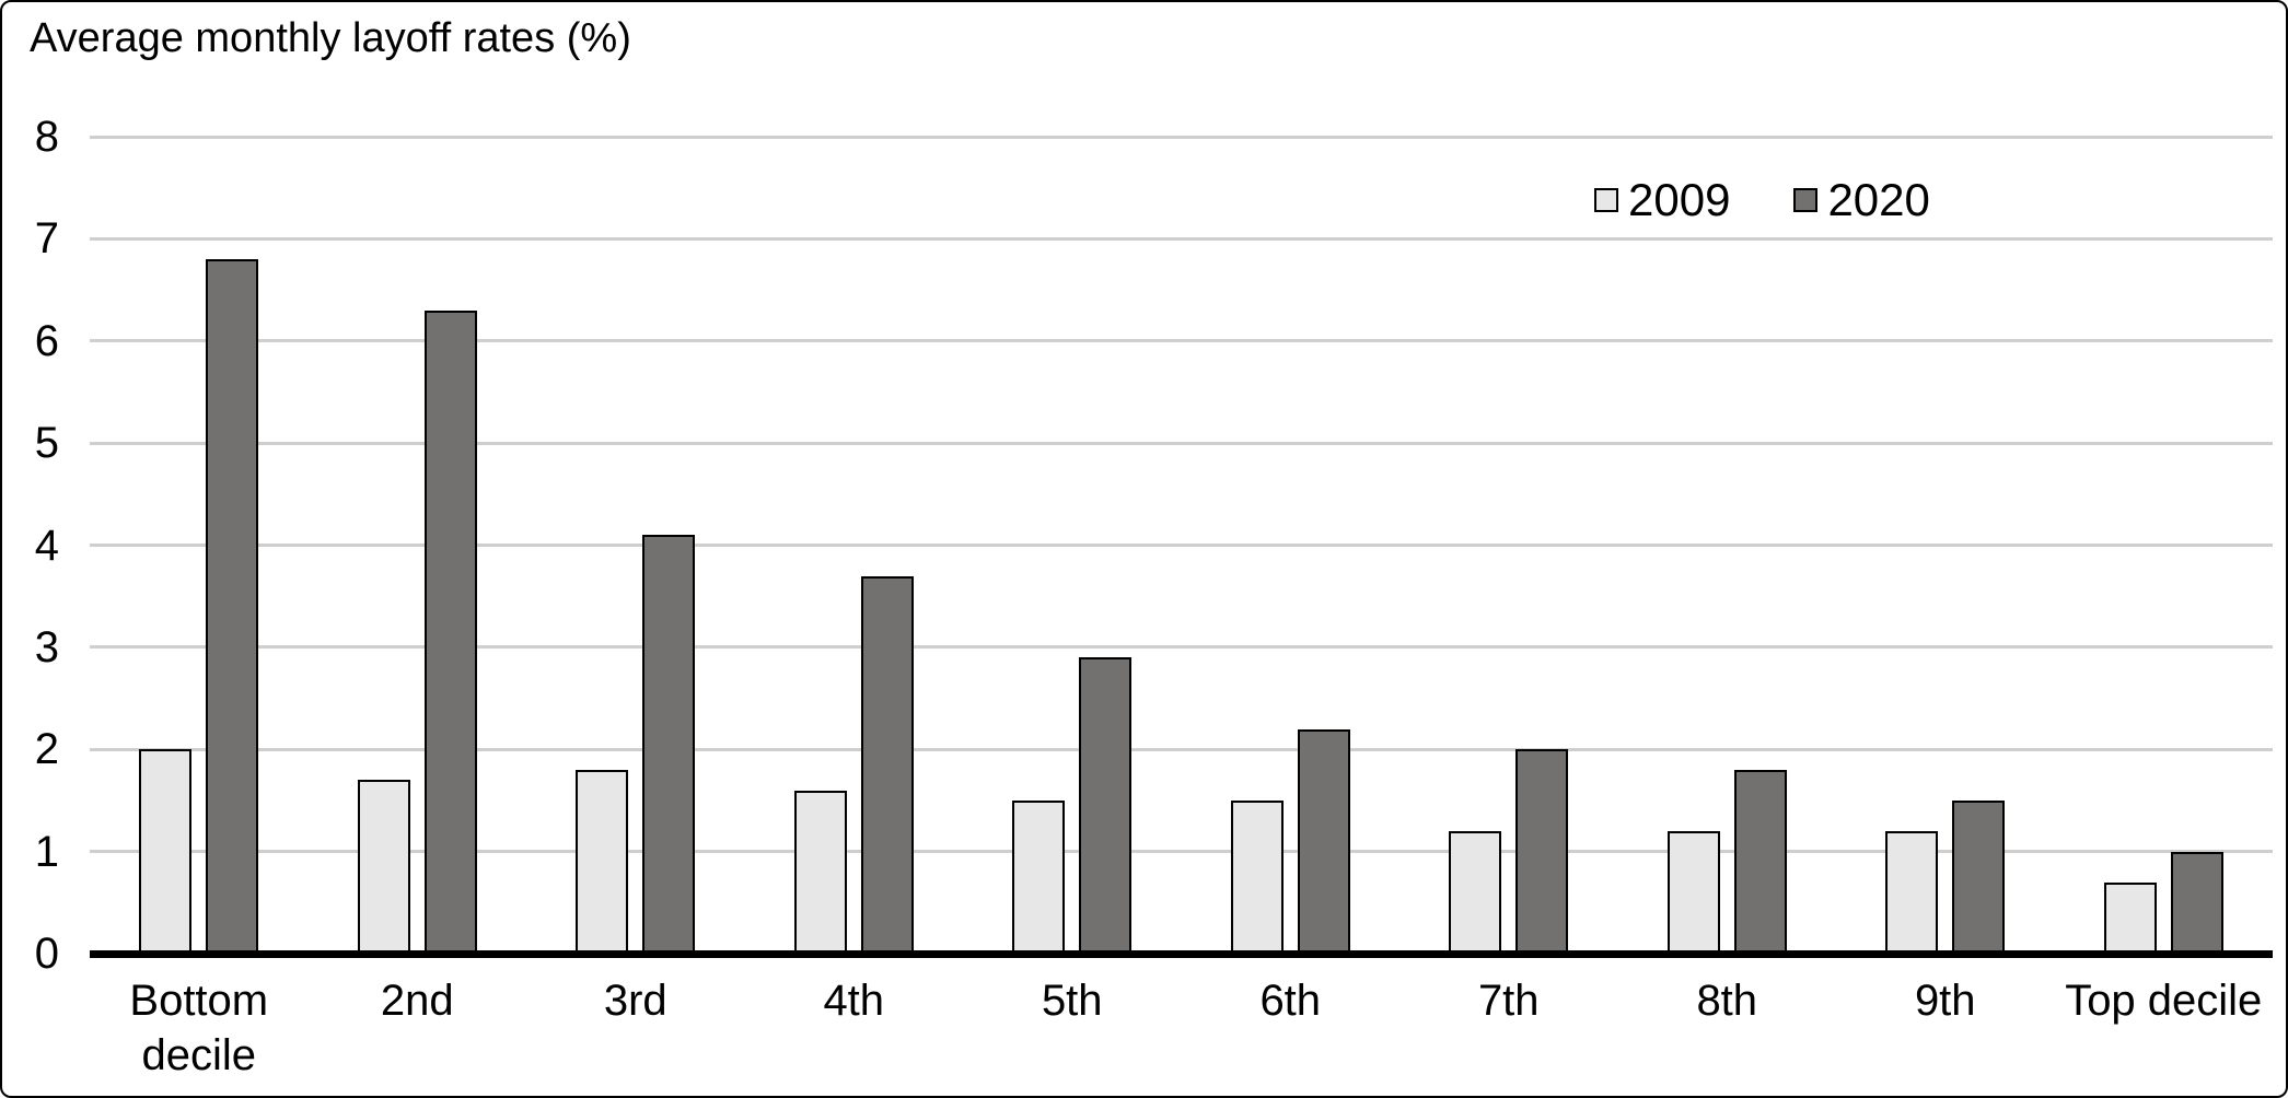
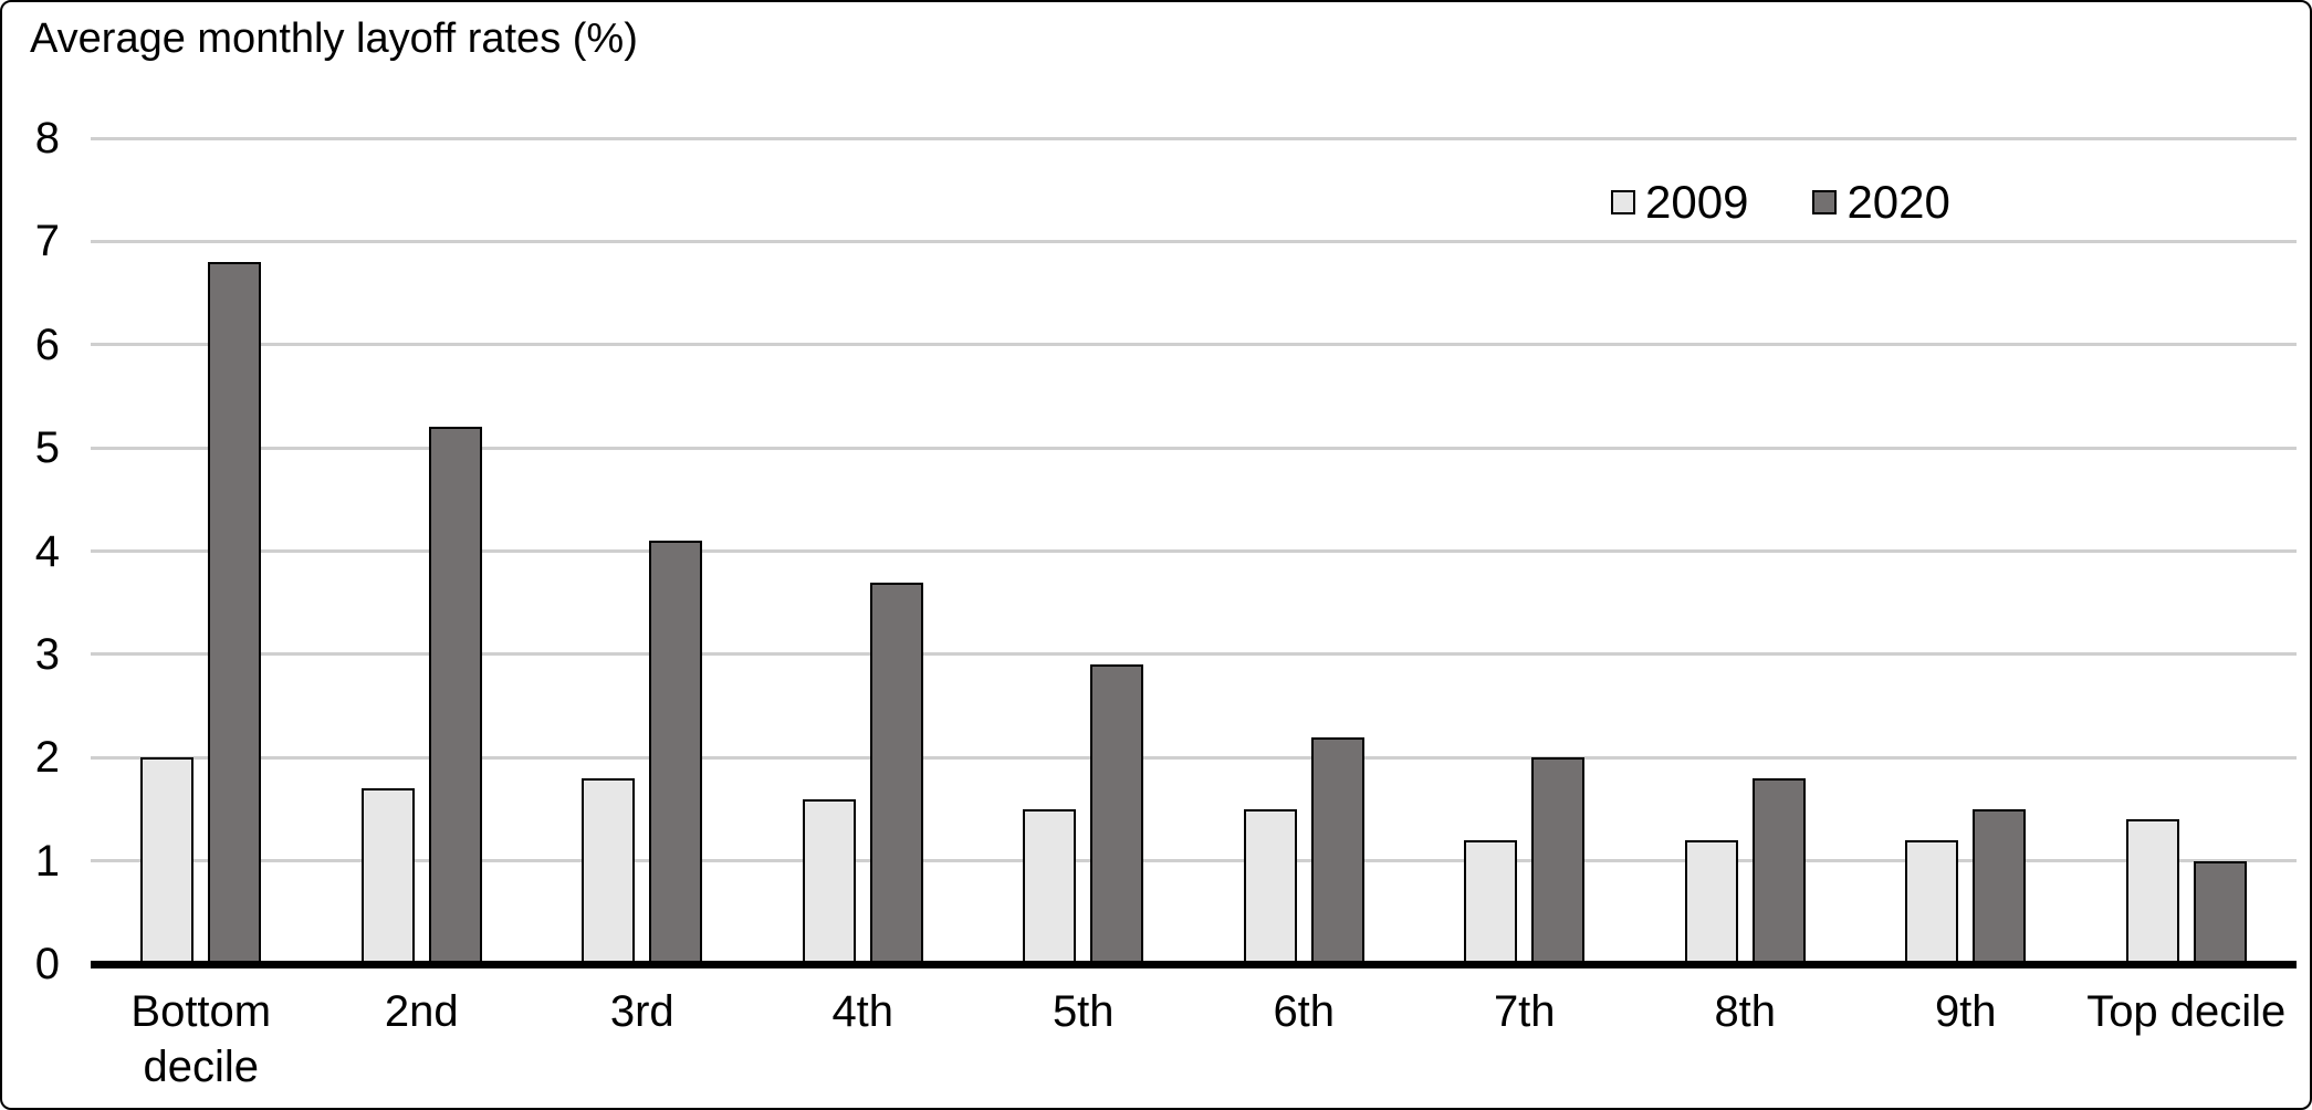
2020/2nd: 6.3 -> 5.2
2009/Top decile: 0.7 -> 1.4
